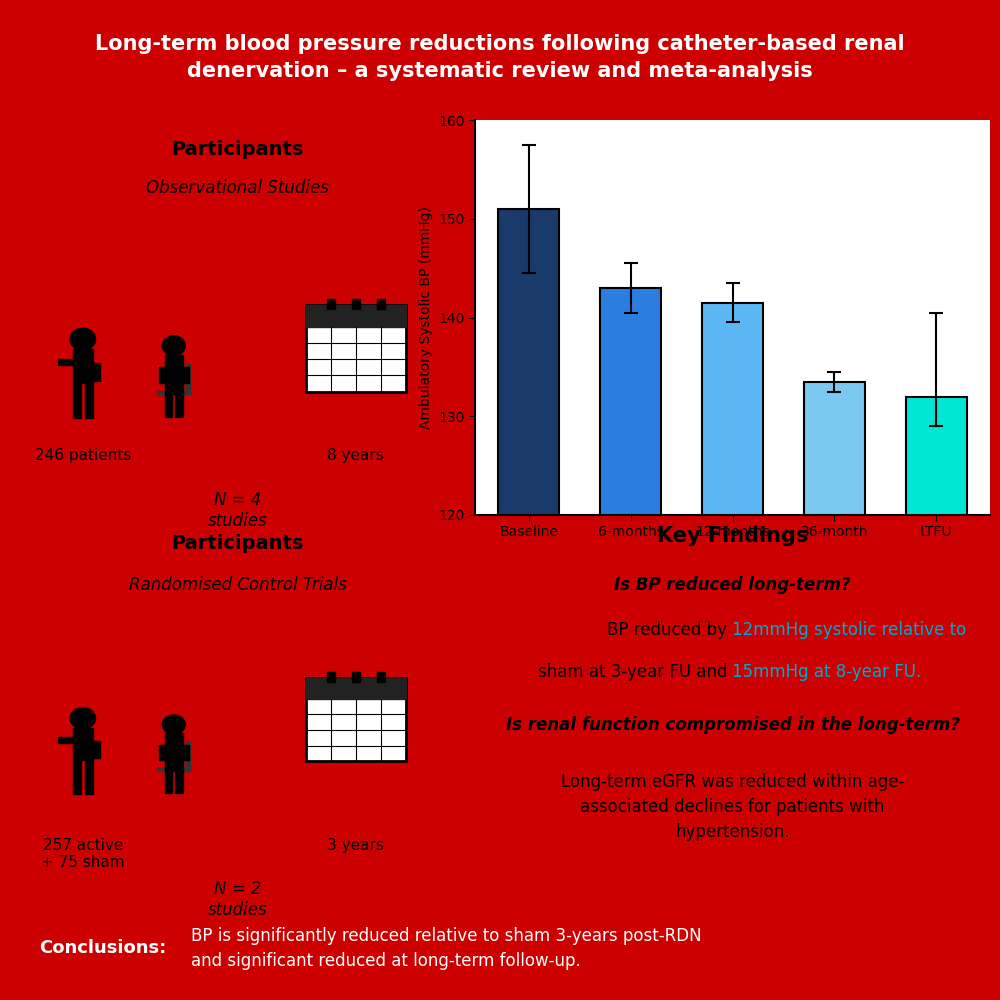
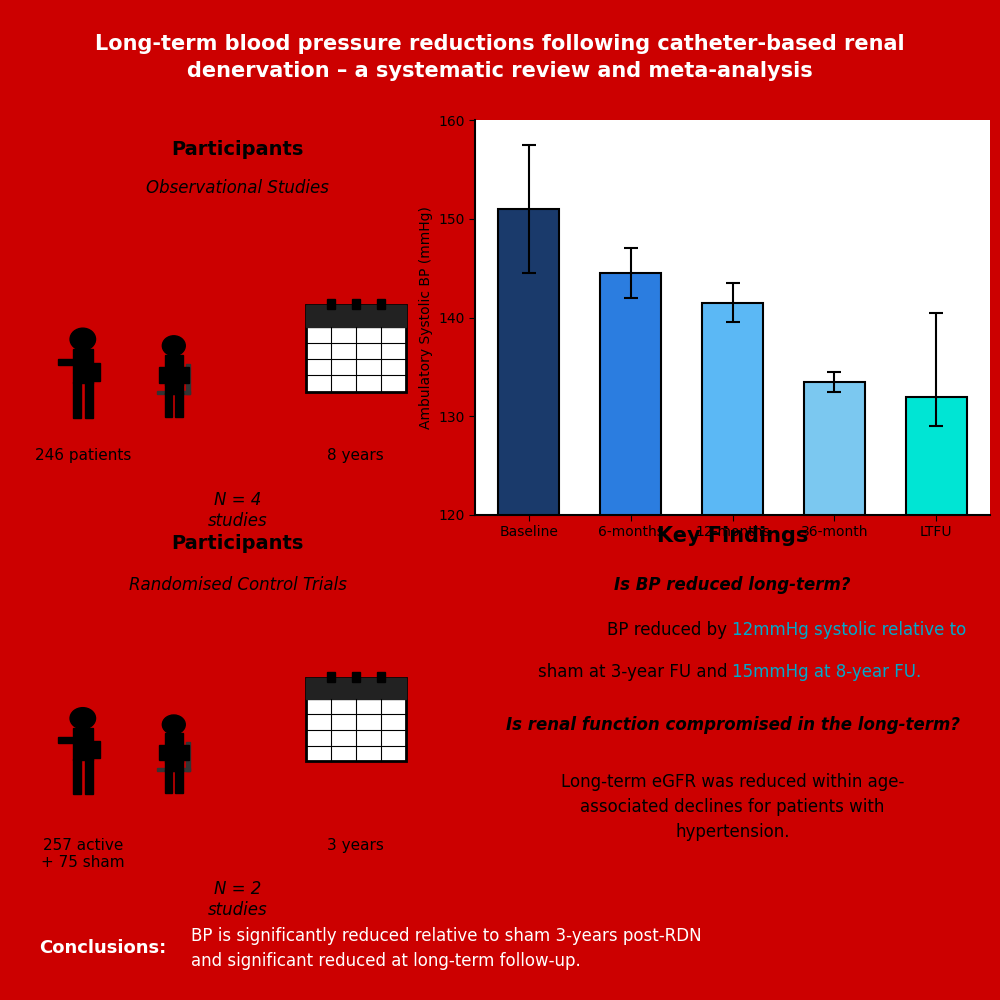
6-months: 143.0 -> 144.5
